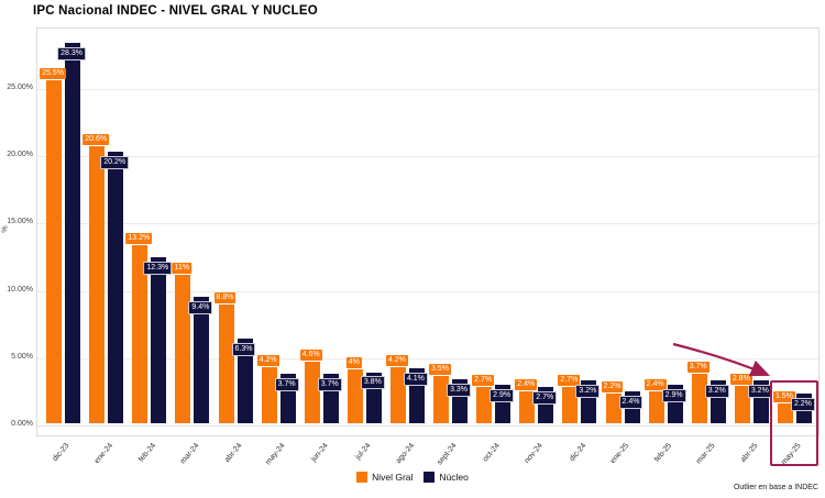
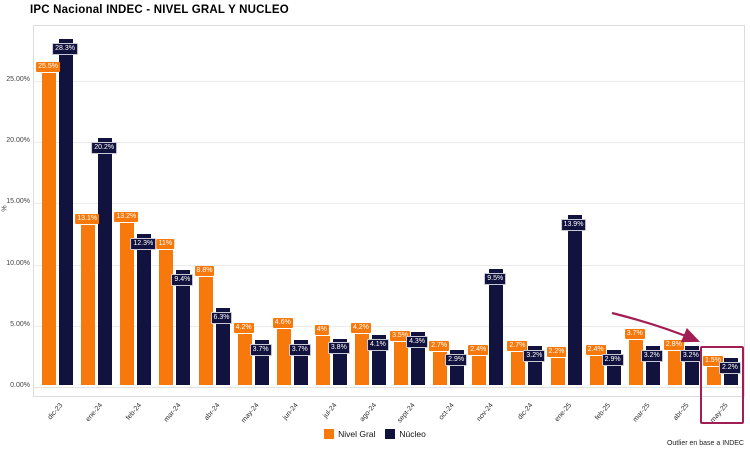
Nivel Gral/ene-24: 20.6% -> 13.1%
Núcleo/sept-24: 3.3% -> 4.3%
Núcleo/nov-24: 2.7% -> 9.5%
Núcleo/ene-25: 2.4% -> 13.9%
